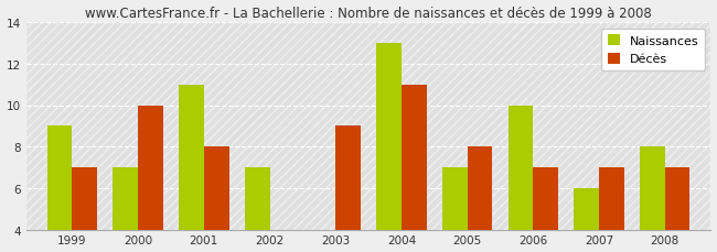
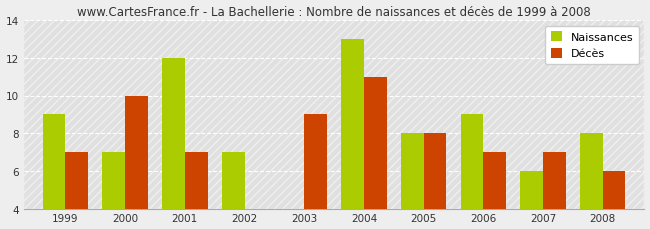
Naissances/2001: 11 -> 12
Décès/2001: 8 -> 7
Naissances/2005: 7 -> 8
Naissances/2006: 10 -> 9
Décès/2008: 7 -> 6
